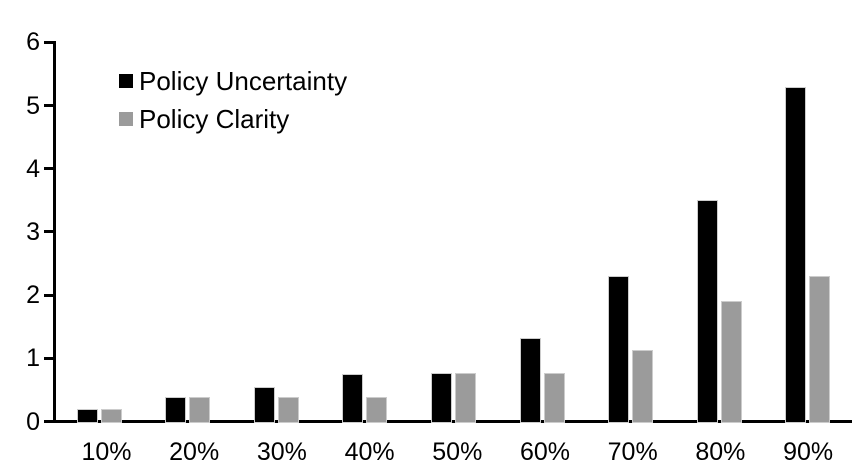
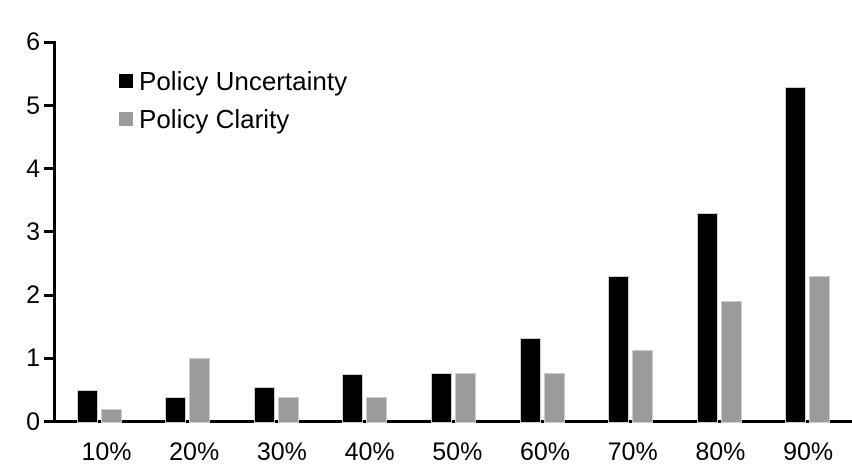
Policy Uncertainty/10%: 0.2 -> 0.5
Policy Clarity/20%: 0.4 -> 1.0
Policy Uncertainty/80%: 3.5 -> 3.3
